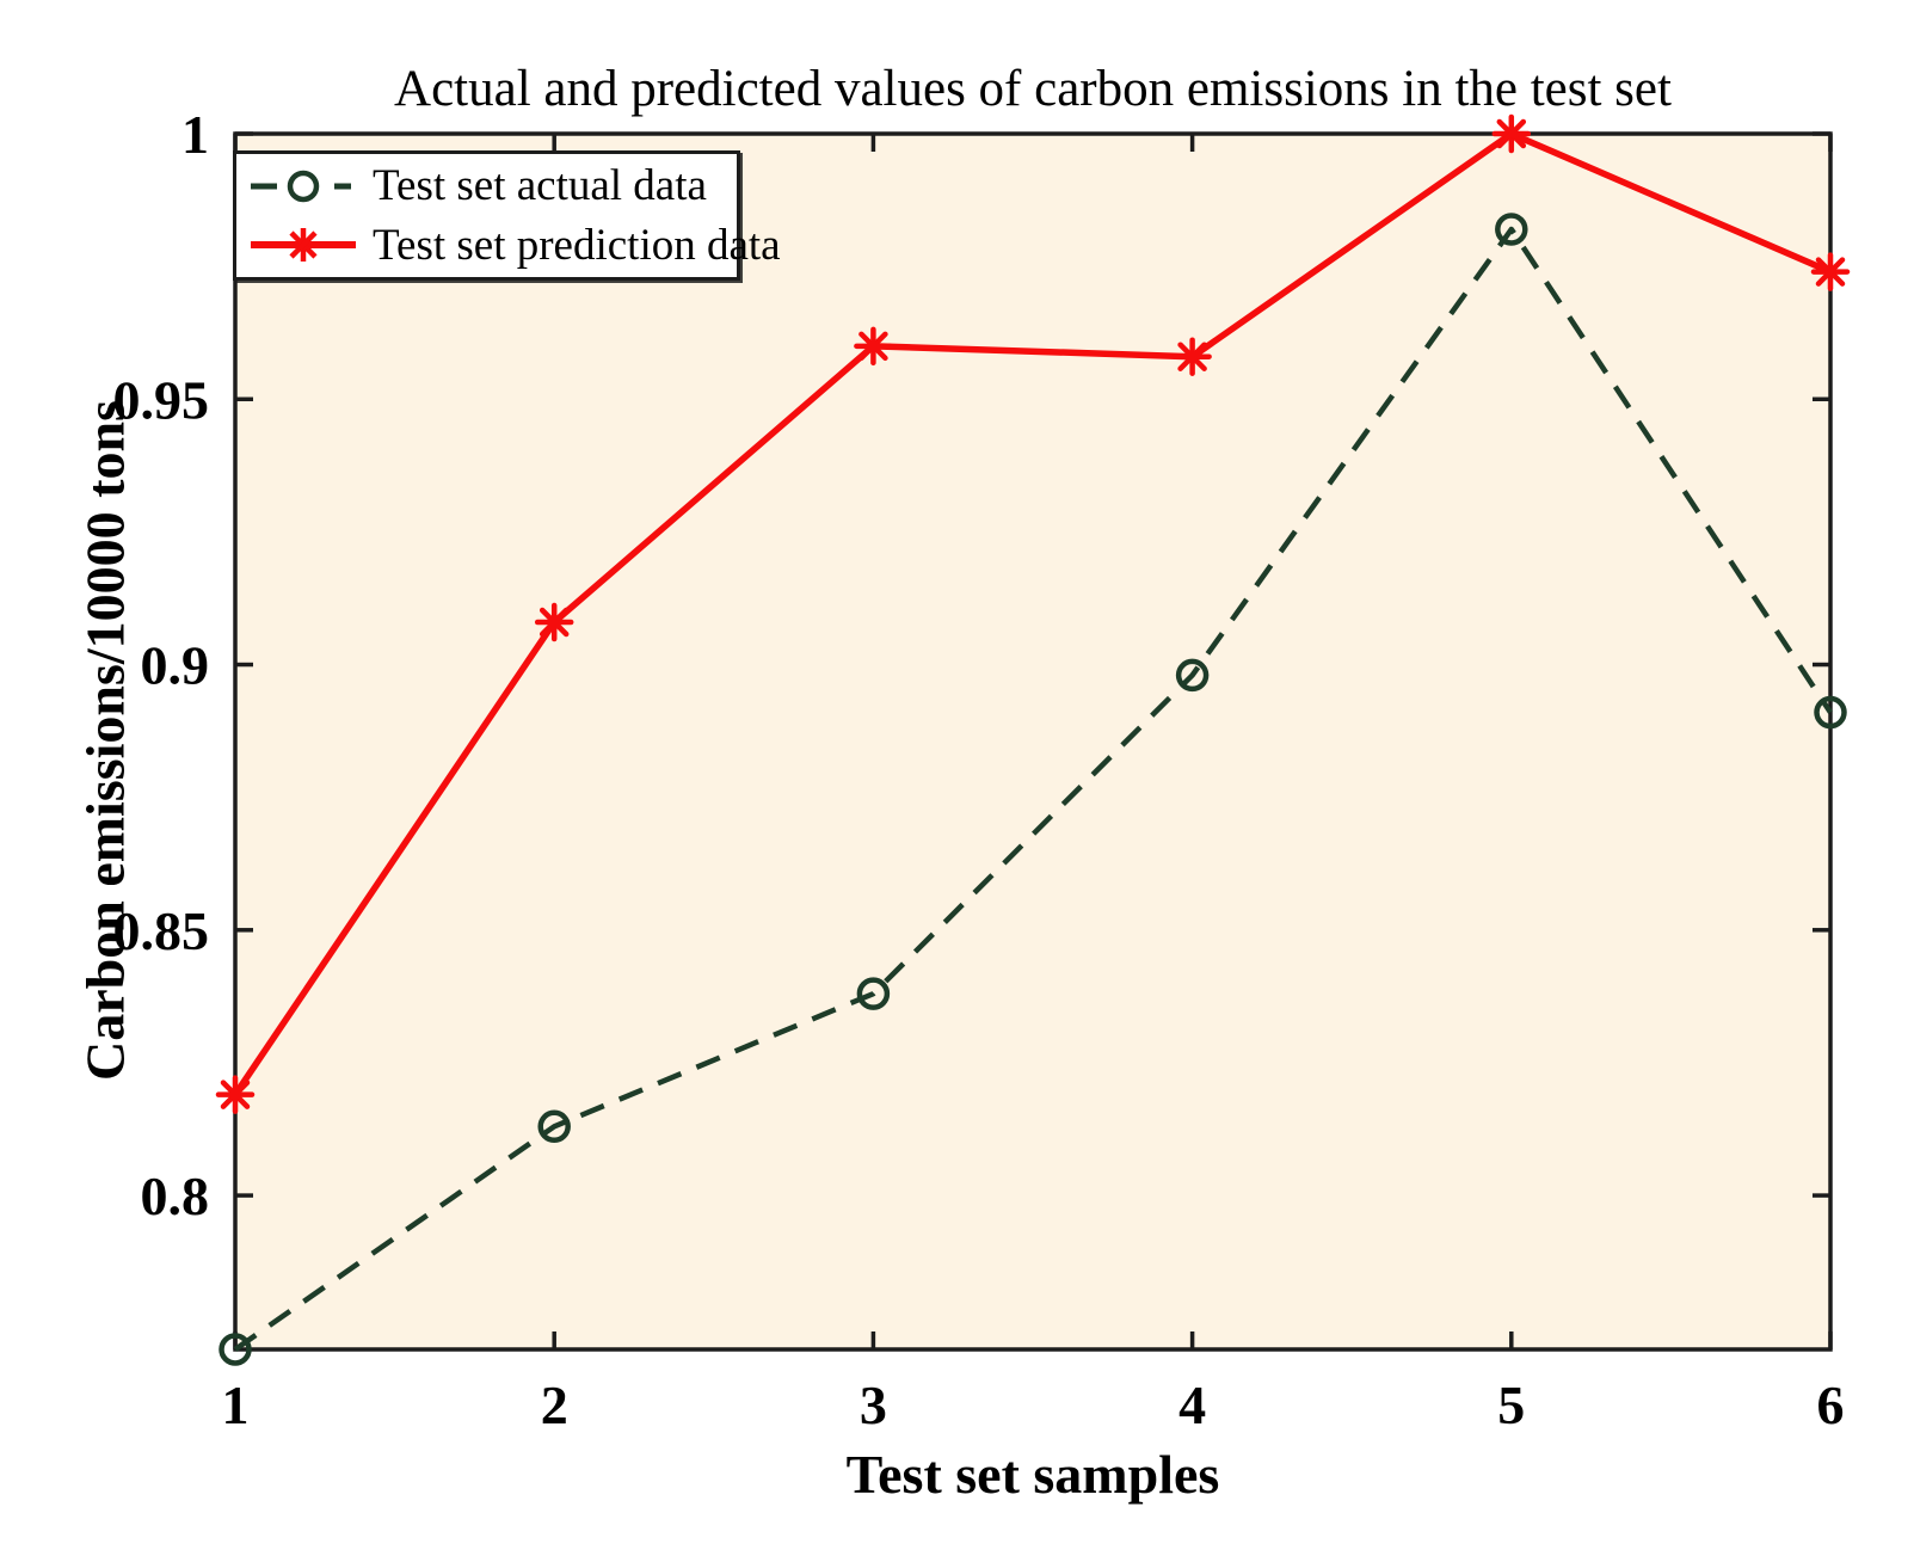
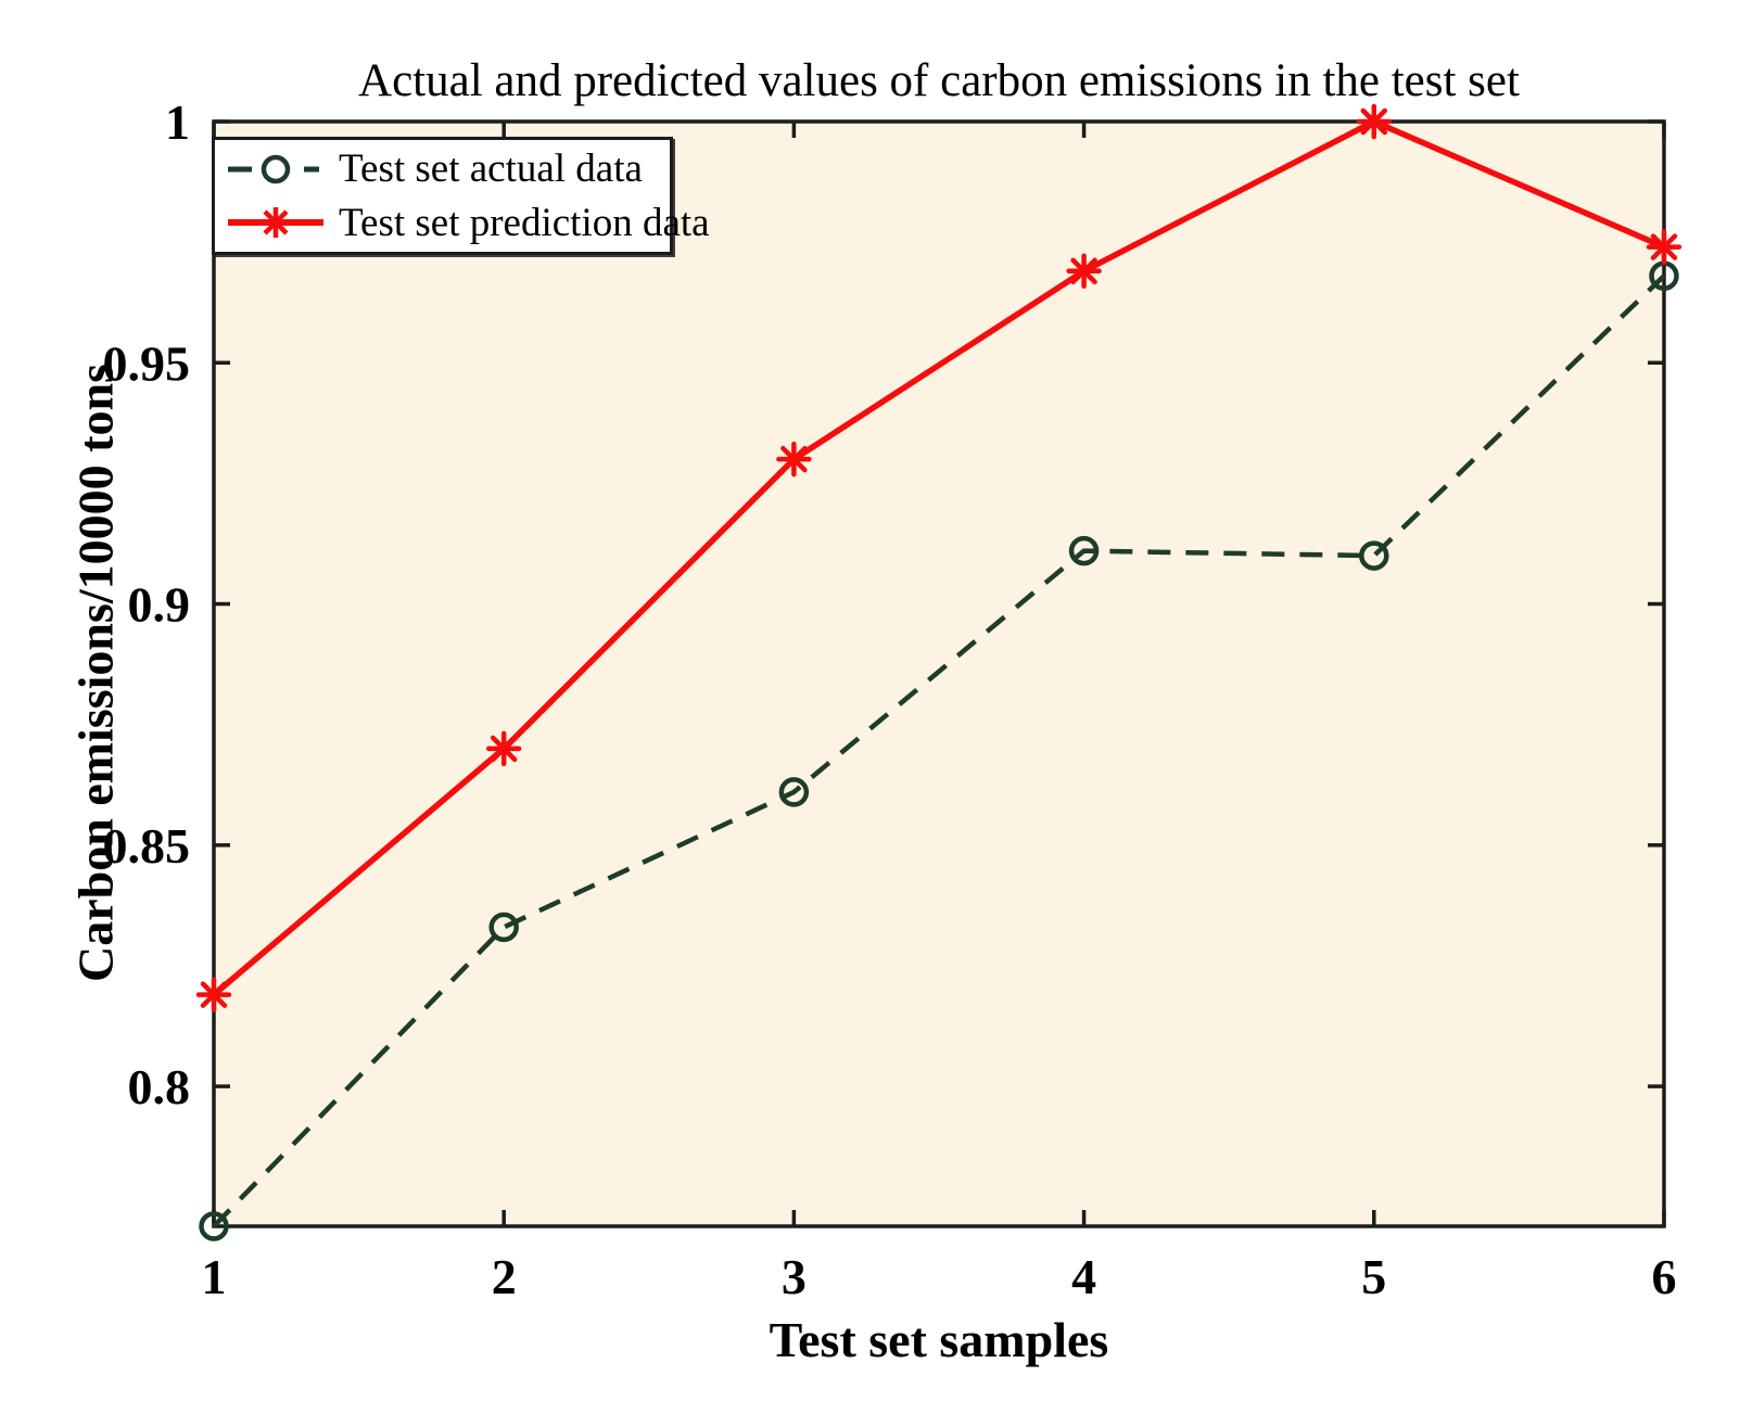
Test set actual data/2: 0.813 -> 0.833
Test set prediction data/2: 0.908 -> 0.870
Test set actual data/3: 0.838 -> 0.861
Test set prediction data/3: 0.960 -> 0.930
Test set actual data/4: 0.898 -> 0.911
Test set prediction data/4: 0.958 -> 0.969
Test set actual data/5: 0.982 -> 0.910
Test set actual data/6: 0.891 -> 0.968
